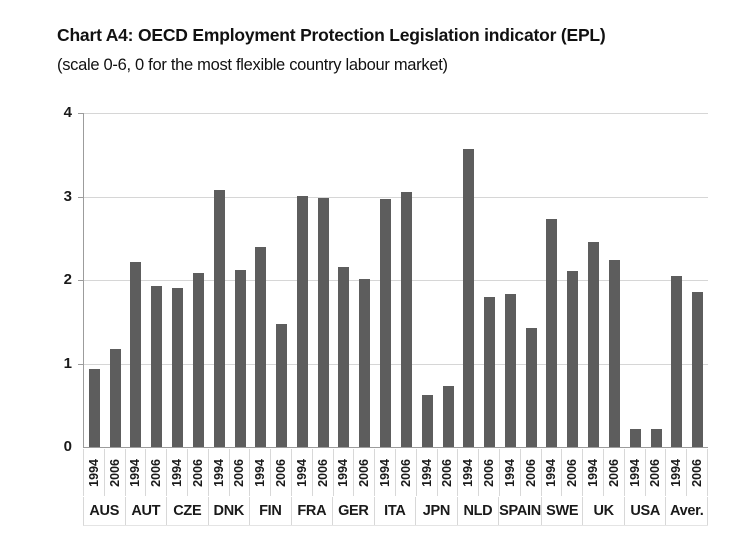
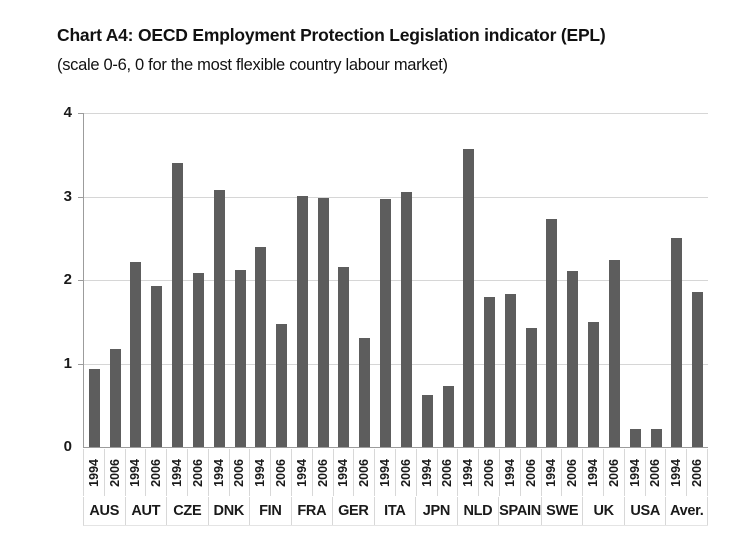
1994/CZE: 1.9 -> 3.4
2006/GER: 2.0 -> 1.3
1994/UK: 2.5 -> 1.5
1994/Aver.: 2.0 -> 2.5
